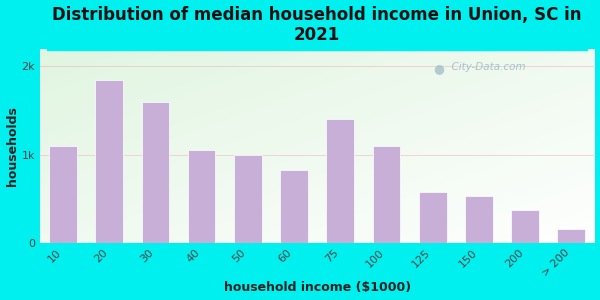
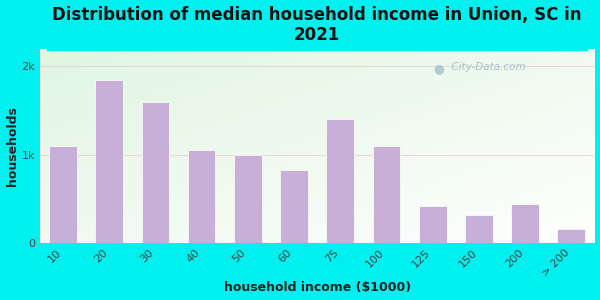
125: 0.58k -> 0.42k
150: 0.53k -> 0.32k
200: 0.37k -> 0.44k
